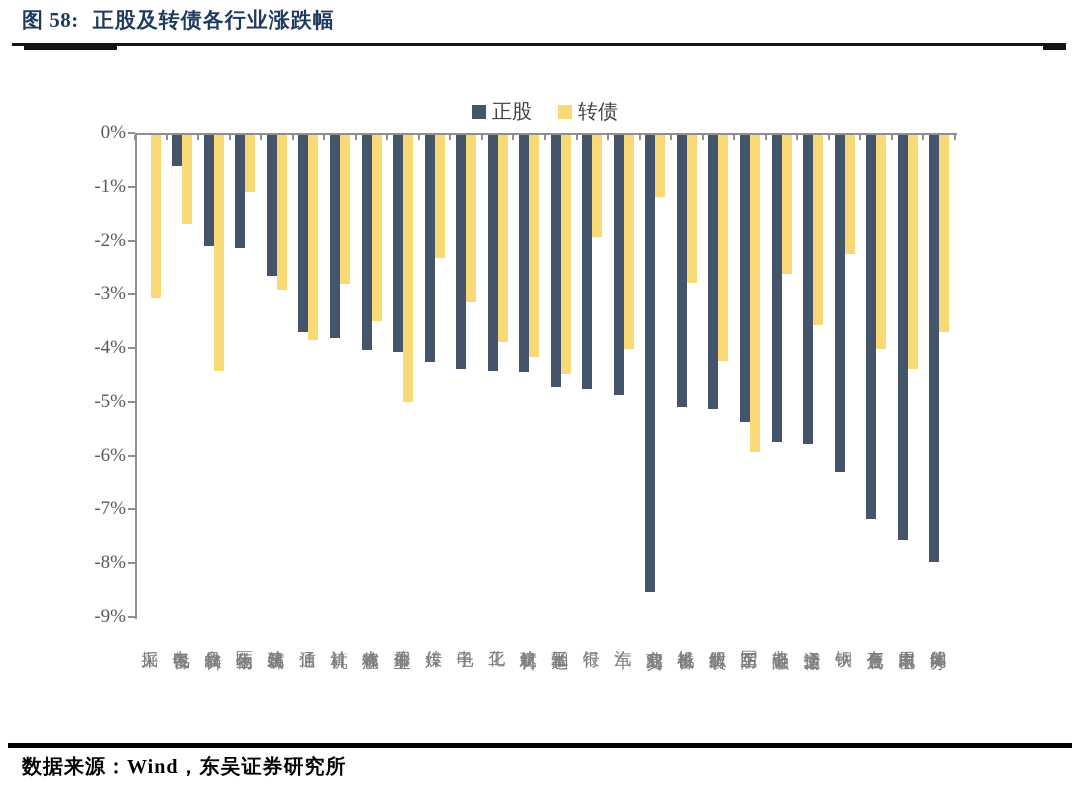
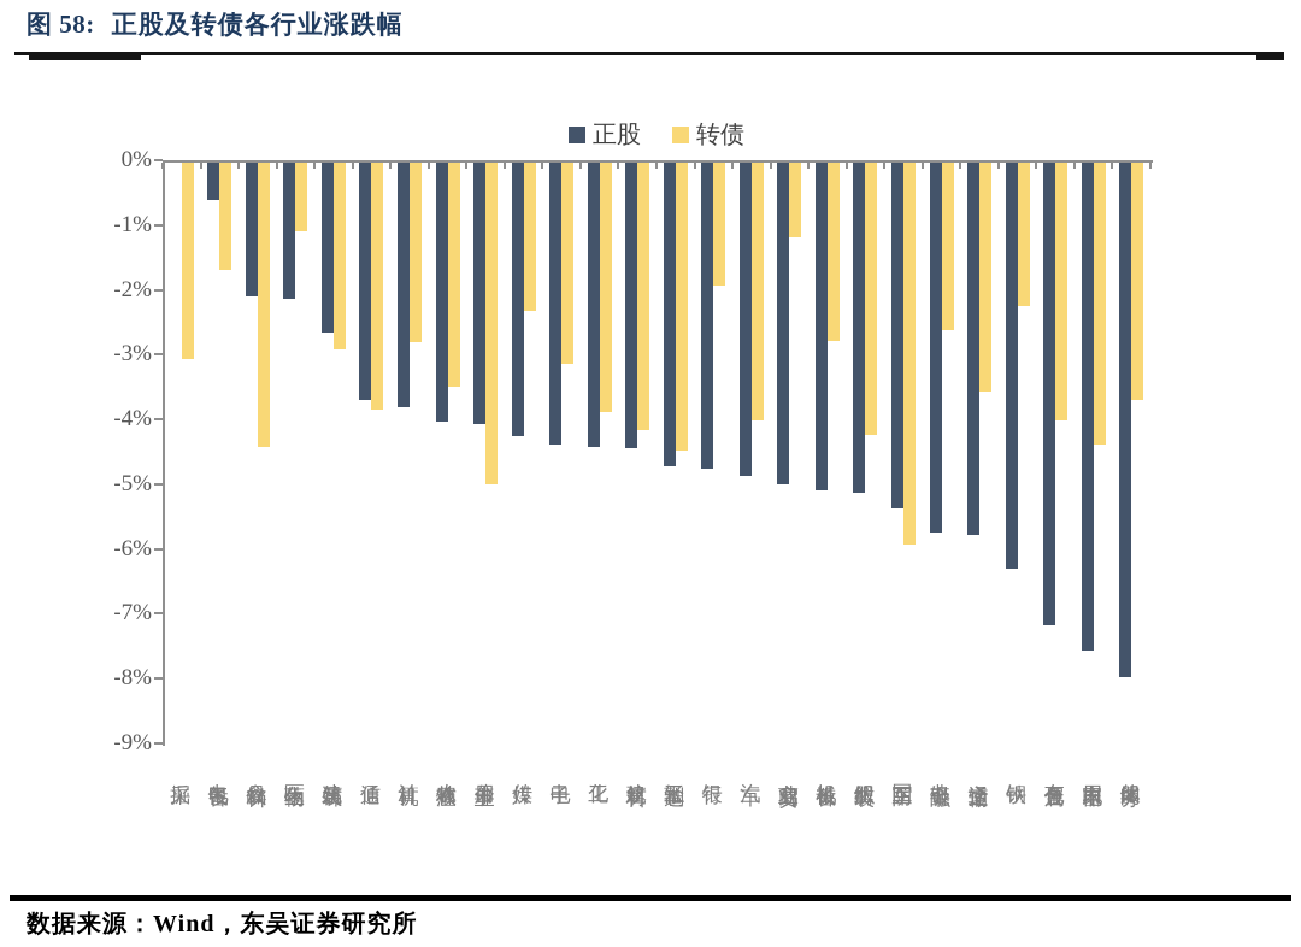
正股/商业贸易: -8.5% -> -5.0%
